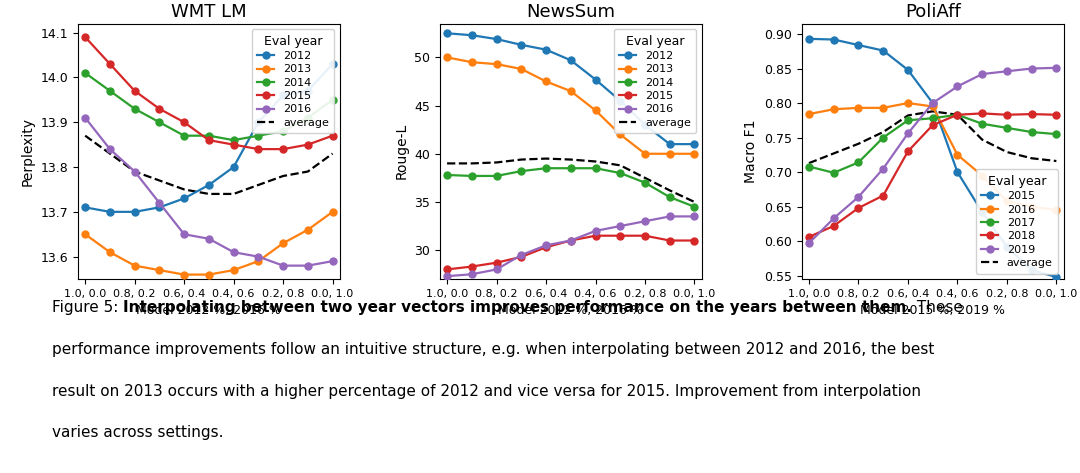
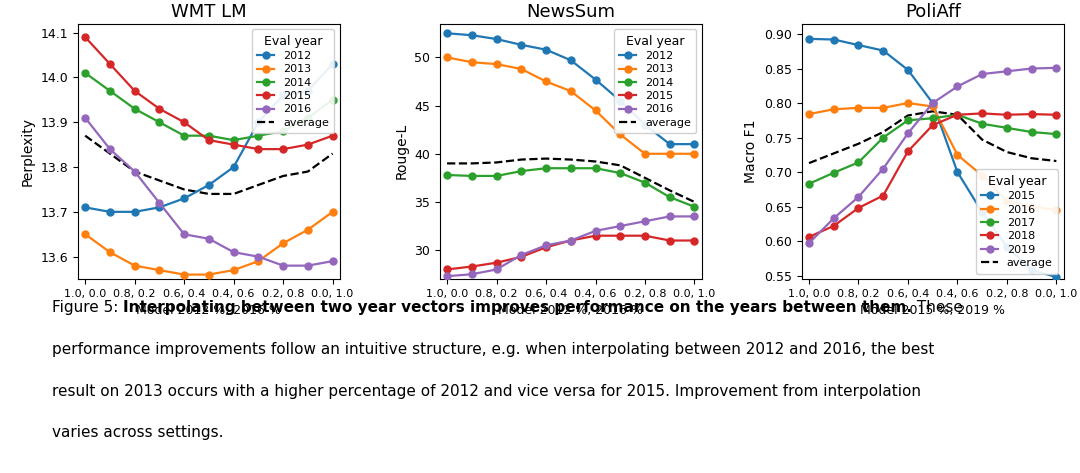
PoliAff/2017/1.0, 0.0: 0.708 -> 0.683
